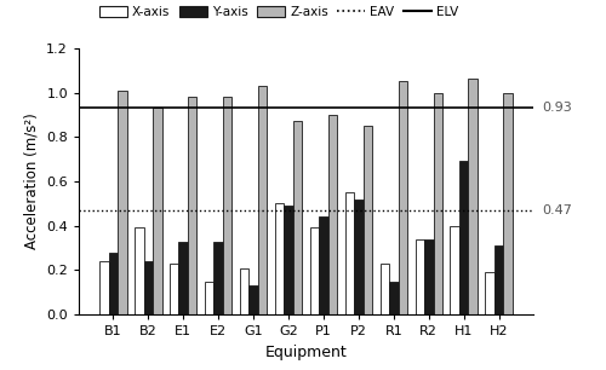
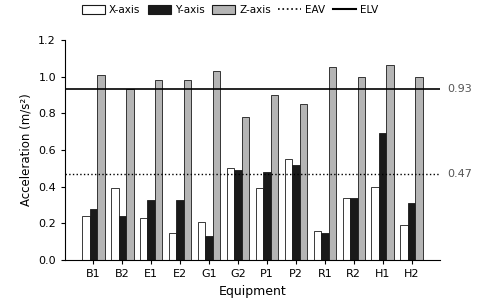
Z-axis/G2: 0.87 -> 0.78
Y-axis/P1: 0.44 -> 0.48
X-axis/R1: 0.23 -> 0.16
